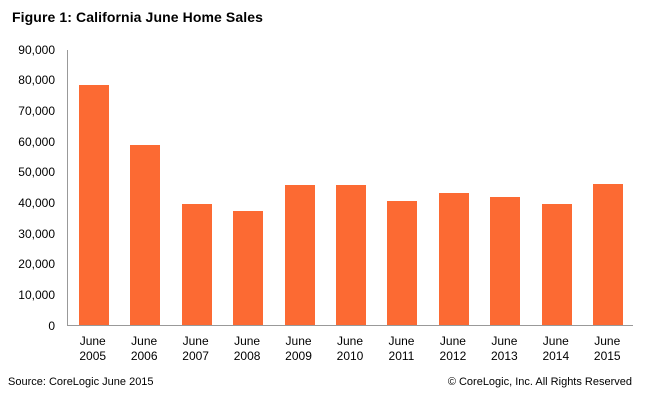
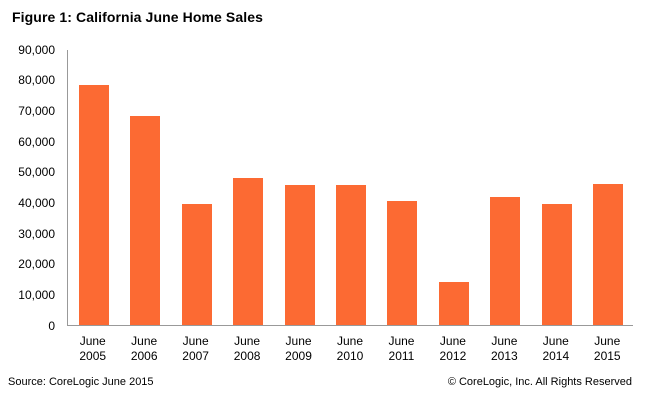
June 2006: 59000 -> 68000
June 2008: 37000 -> 48000
June 2012: 43000 -> 14000
